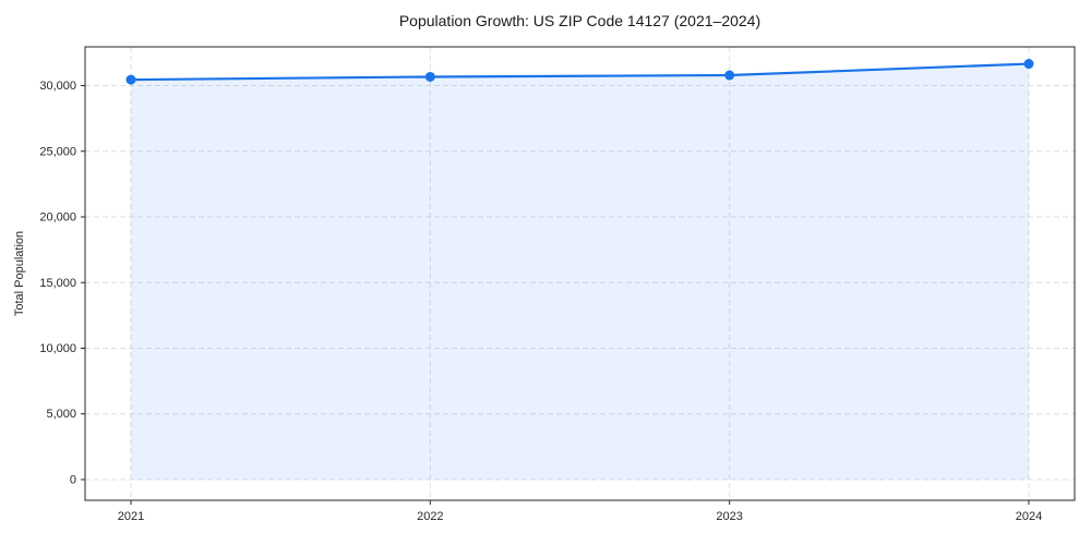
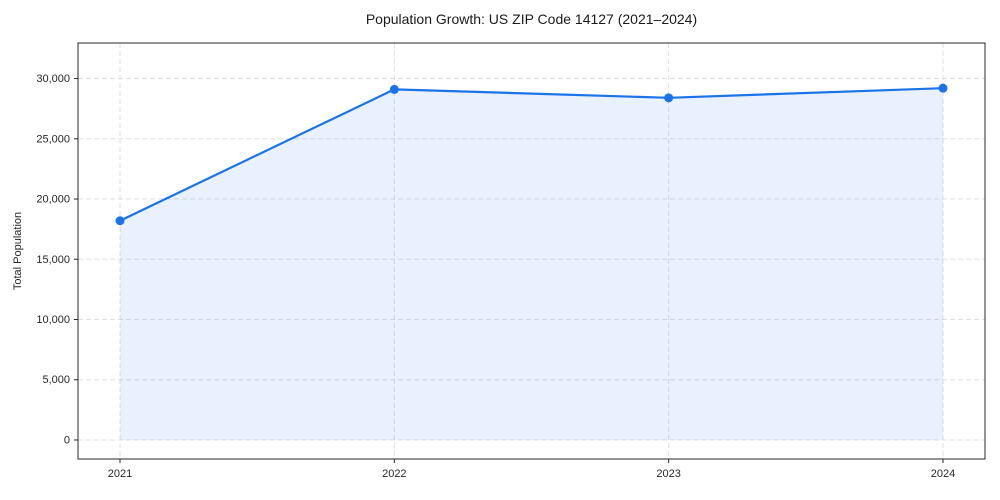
2021: 30400 -> 18200
2022: 30700 -> 29100
2023: 30800 -> 28400
2024: 31700 -> 29200
